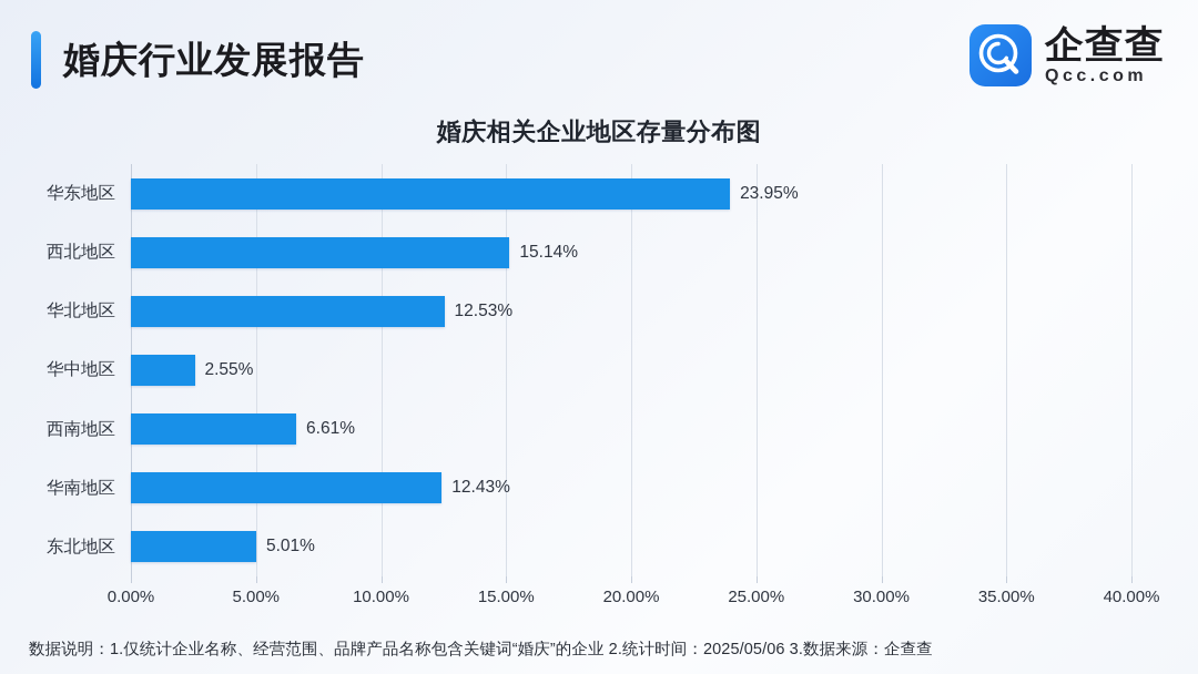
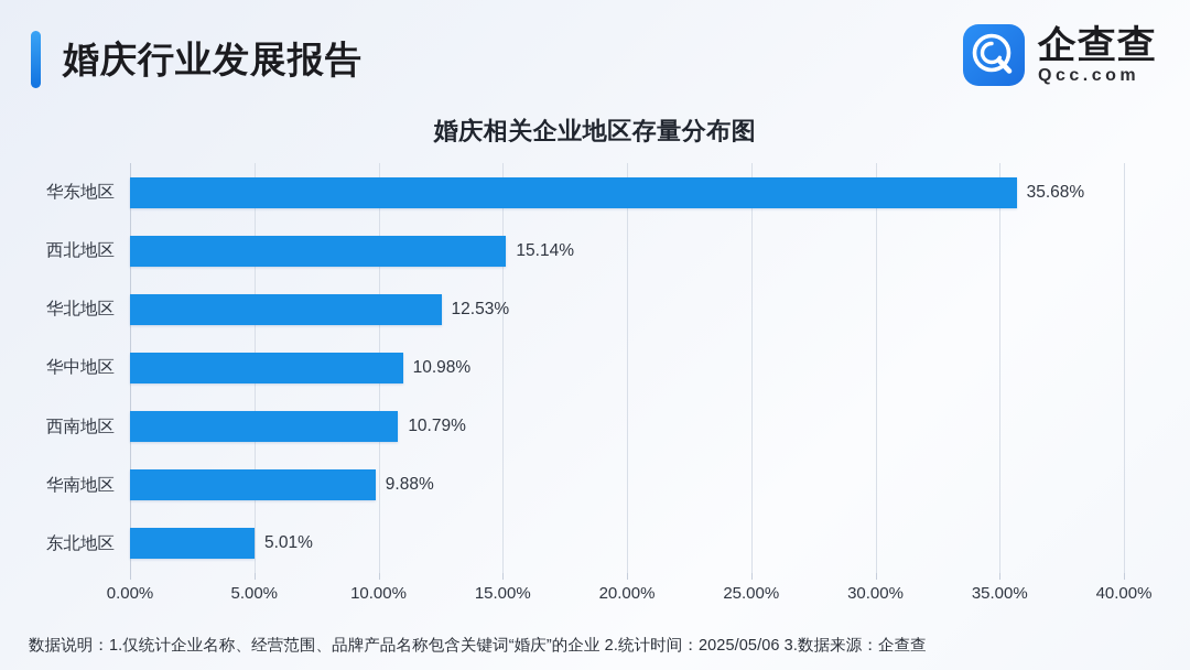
华东地区: 23.95% -> 35.68%
华中地区: 2.55% -> 10.98%
西南地区: 6.61% -> 10.79%
华南地区: 12.43% -> 9.88%
